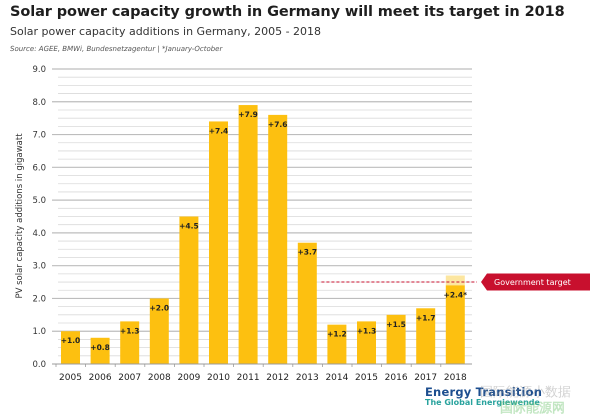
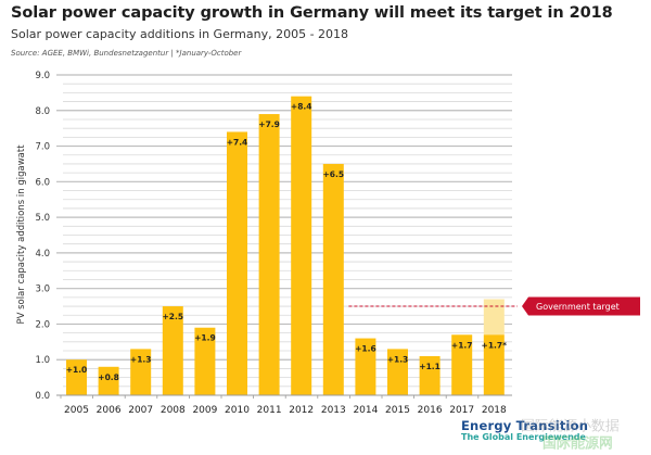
2008: +2.0 -> +2.5
2009: +4.5 -> +1.9
2012: +7.6 -> +8.4
2013: +3.7 -> +6.5
2014: +1.2 -> +1.6
2016: +1.5 -> +1.1
2018: +2.4 -> +1.7
